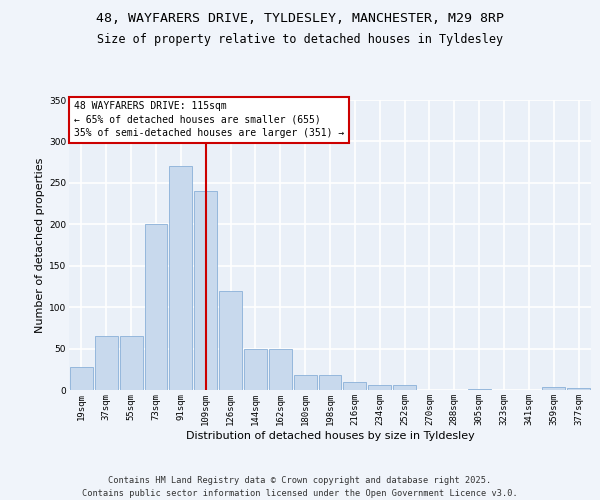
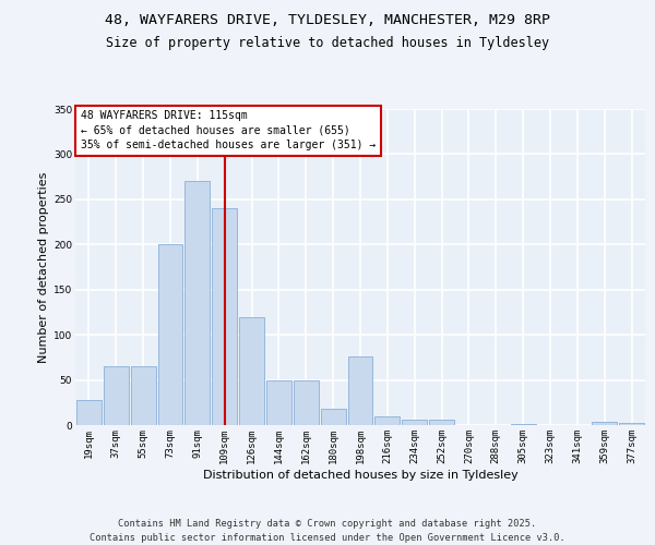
198sqm: 18 -> 76
